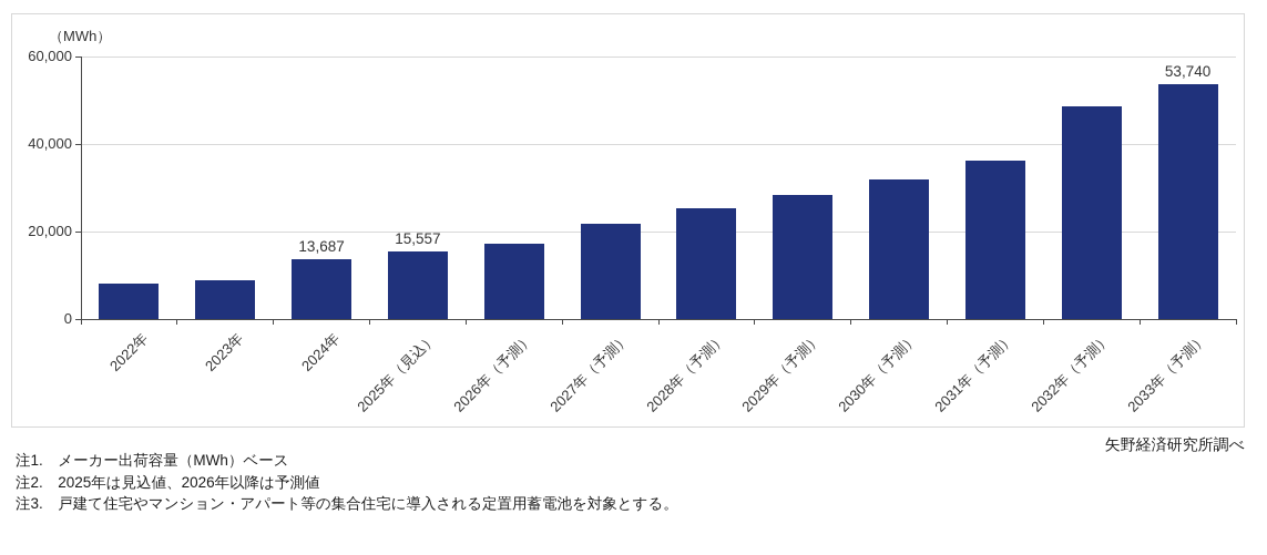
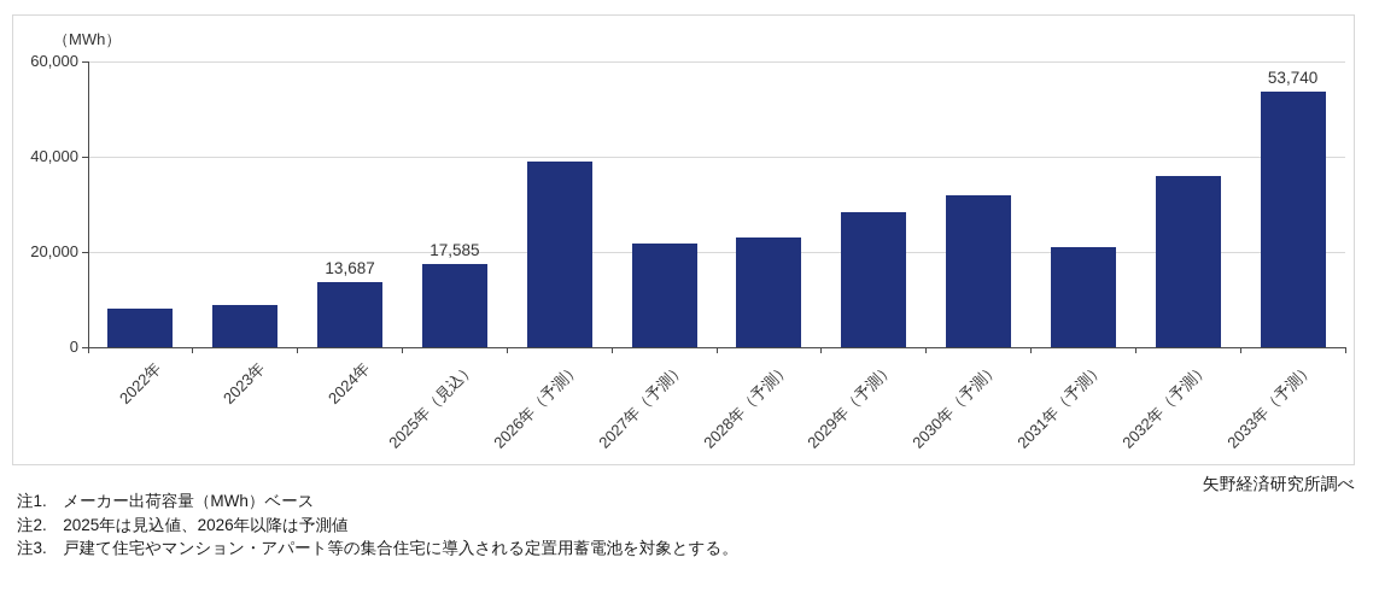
2025年（見込）: 15,557 -> 17,585
2026年（予測）: 17000 -> 39000
2028年（予測）: 25000 -> 23000
2031年（予測）: 36000 -> 21000
2032年（予測）: 49000 -> 36000
